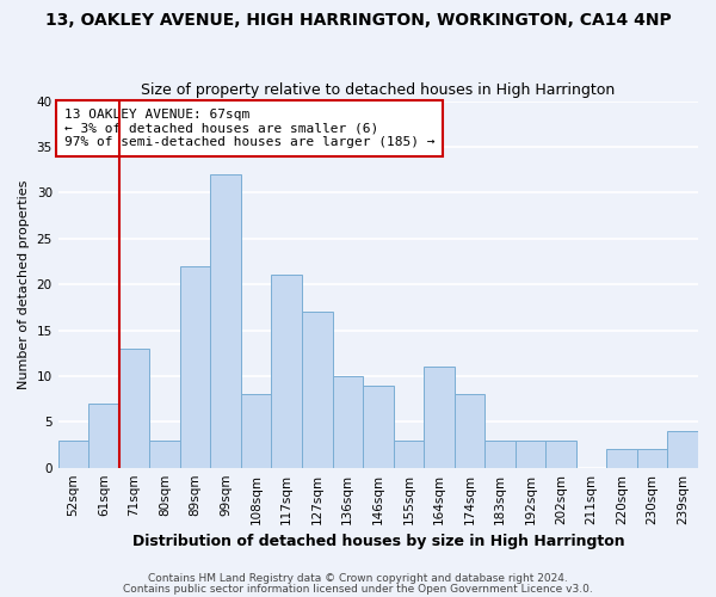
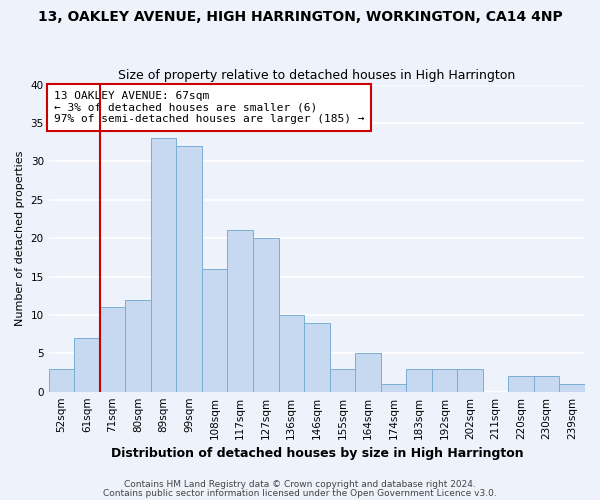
71sqm: 13 -> 11
80sqm: 3 -> 12
89sqm: 22 -> 33
108sqm: 8 -> 16
127sqm: 17 -> 20
164sqm: 11 -> 5
174sqm: 8 -> 1
239sqm: 4 -> 1
